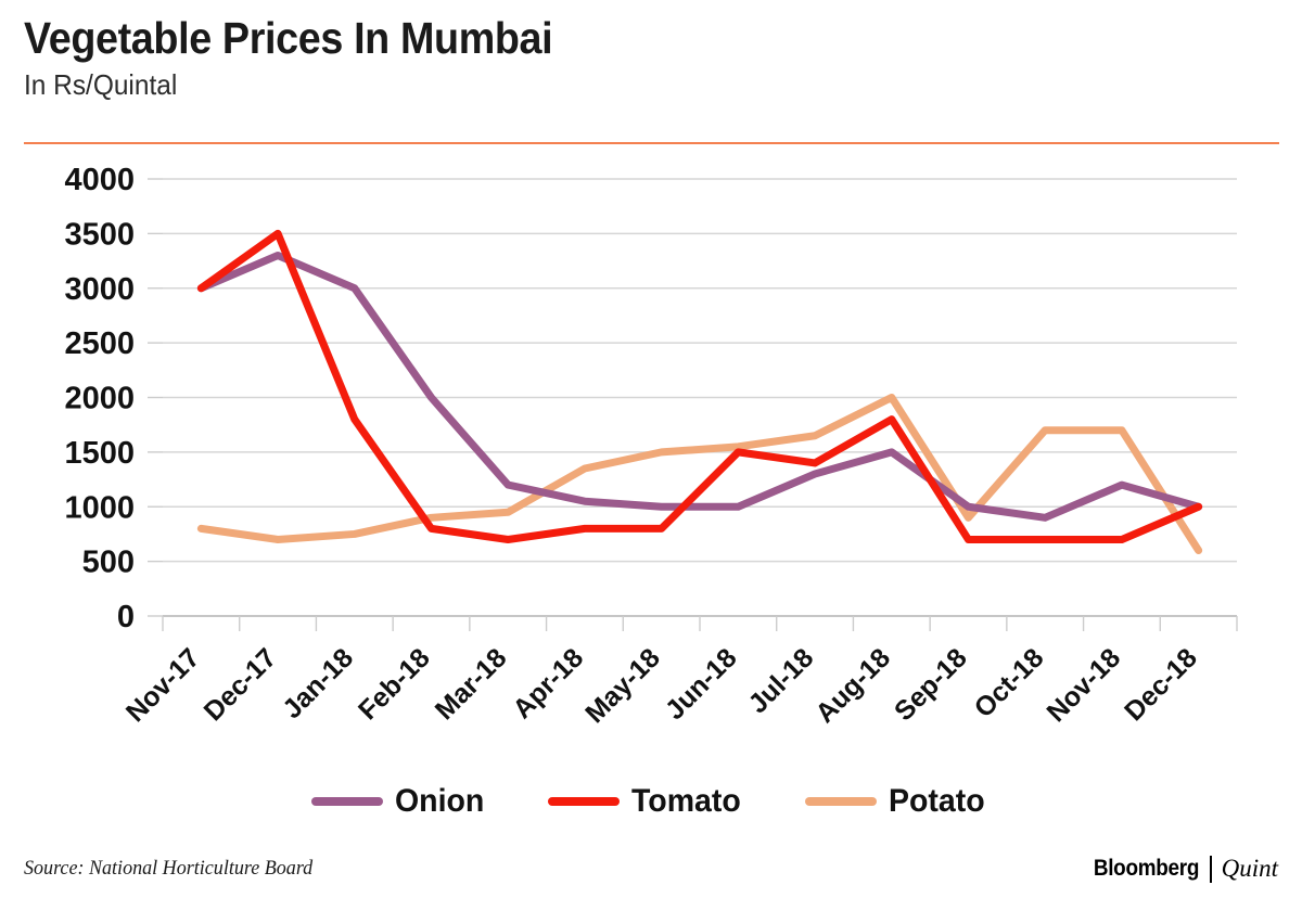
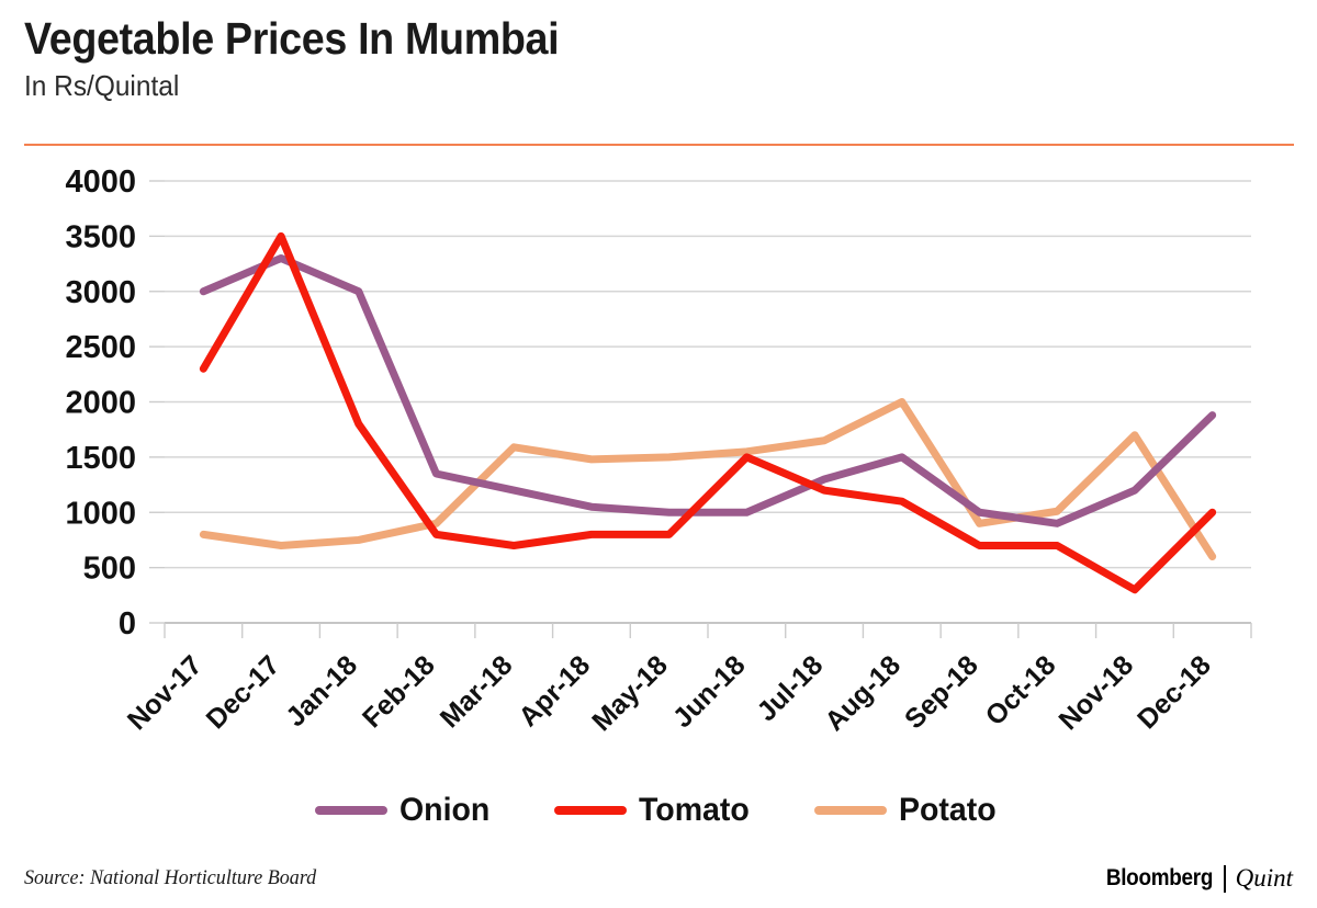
Tomato/Nov-17: 3000 -> 2300
Onion/Feb-18: 2000 -> 1350
Potato/Mar-18: 950 -> 1590
Potato/Apr-18: 1350 -> 1480
Tomato/Jul-18: 1400 -> 1200
Tomato/Aug-18: 1800 -> 1100
Potato/Oct-18: 1700 -> 1010
Tomato/Nov-18: 700 -> 300
Onion/Dec-18: 1000 -> 1880
